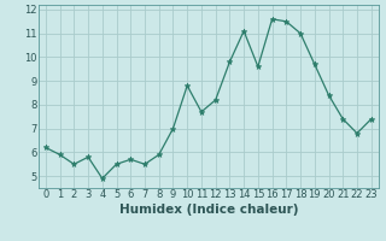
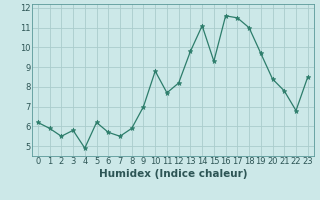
5: 5.5 -> 6.2
15: 9.6 -> 9.3
21: 7.4 -> 7.8
23: 7.4 -> 8.5
